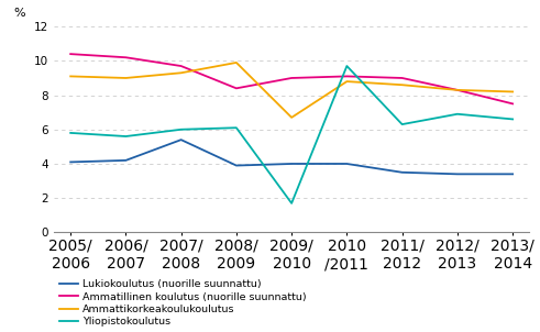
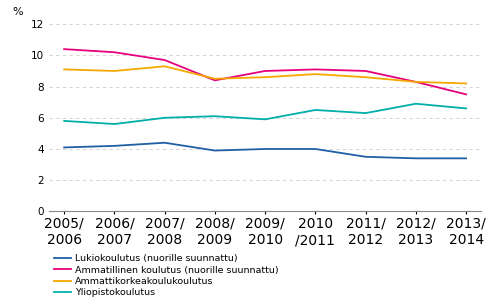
Lukiokoulutus (nuorille suunnattu)/2007/ 2008: 5.4 -> 4.4
Ammattikorkeakoulukoulutus/2008/ 2009: 9.9 -> 8.5
Ammattikorkeakoulukoulutus/2009/ 2010: 6.7 -> 8.6
Yliopistokoulutus/2009/ 2010: 1.7 -> 5.9
Yliopistokoulutus/2010 /2011: 9.7 -> 6.5
